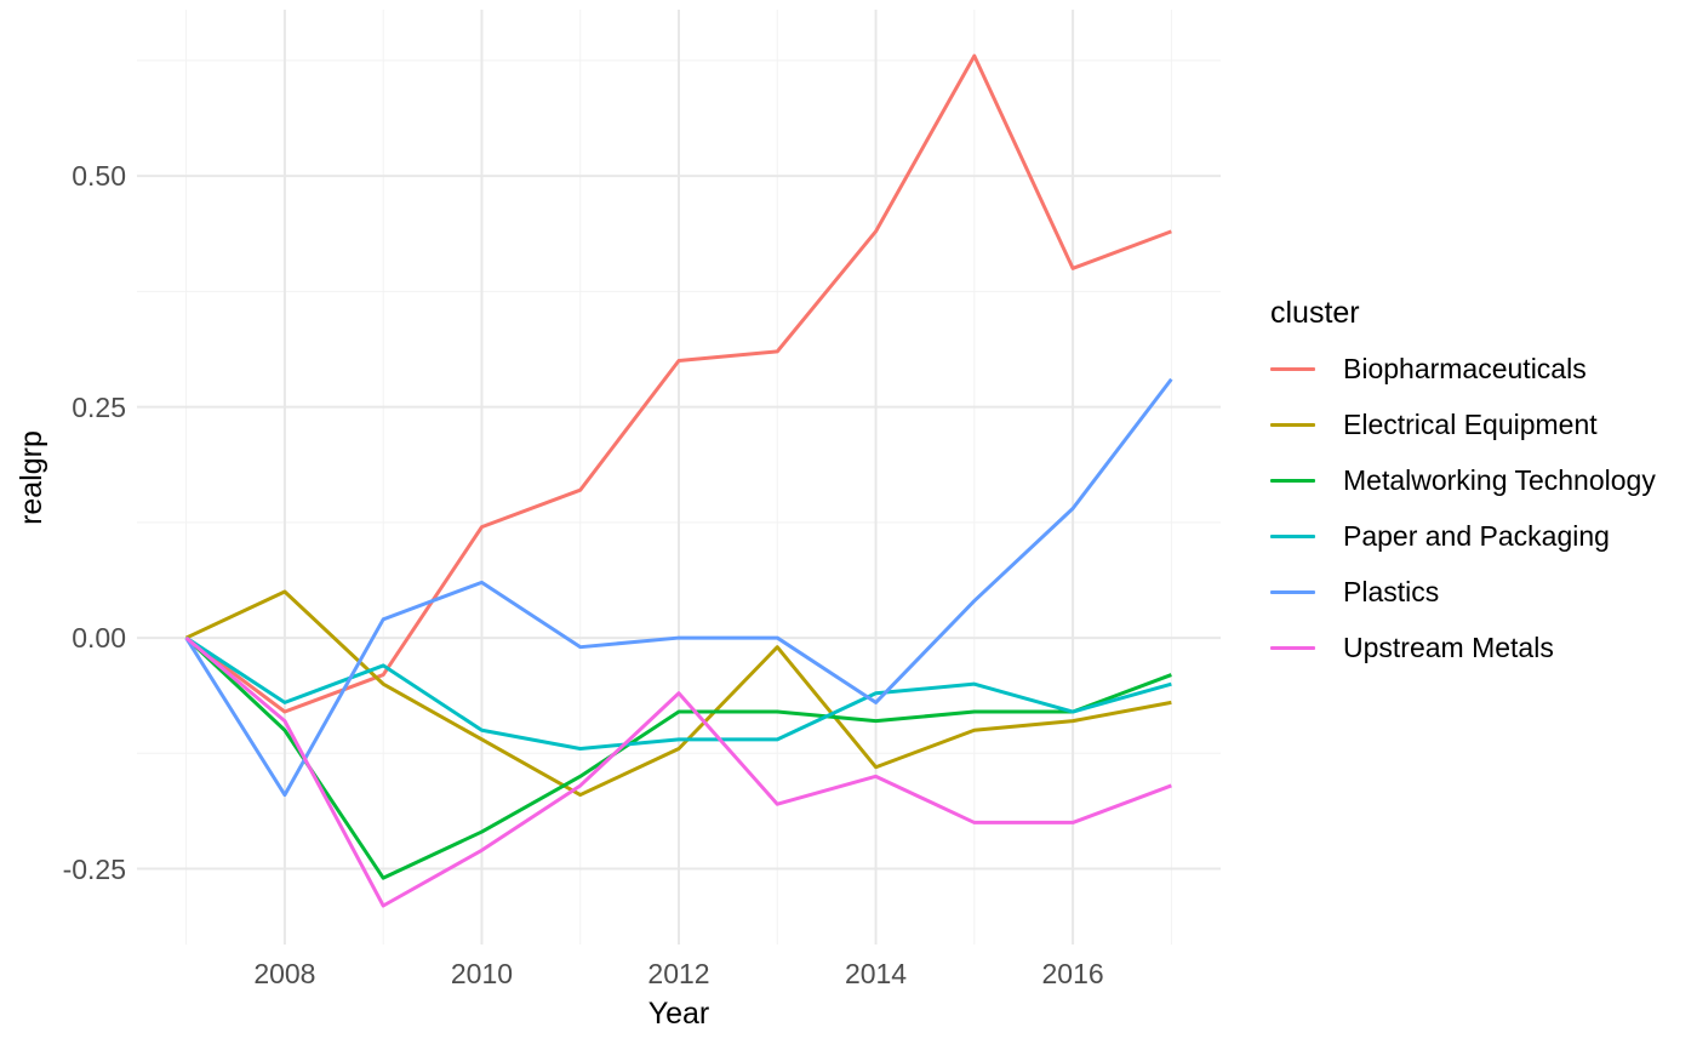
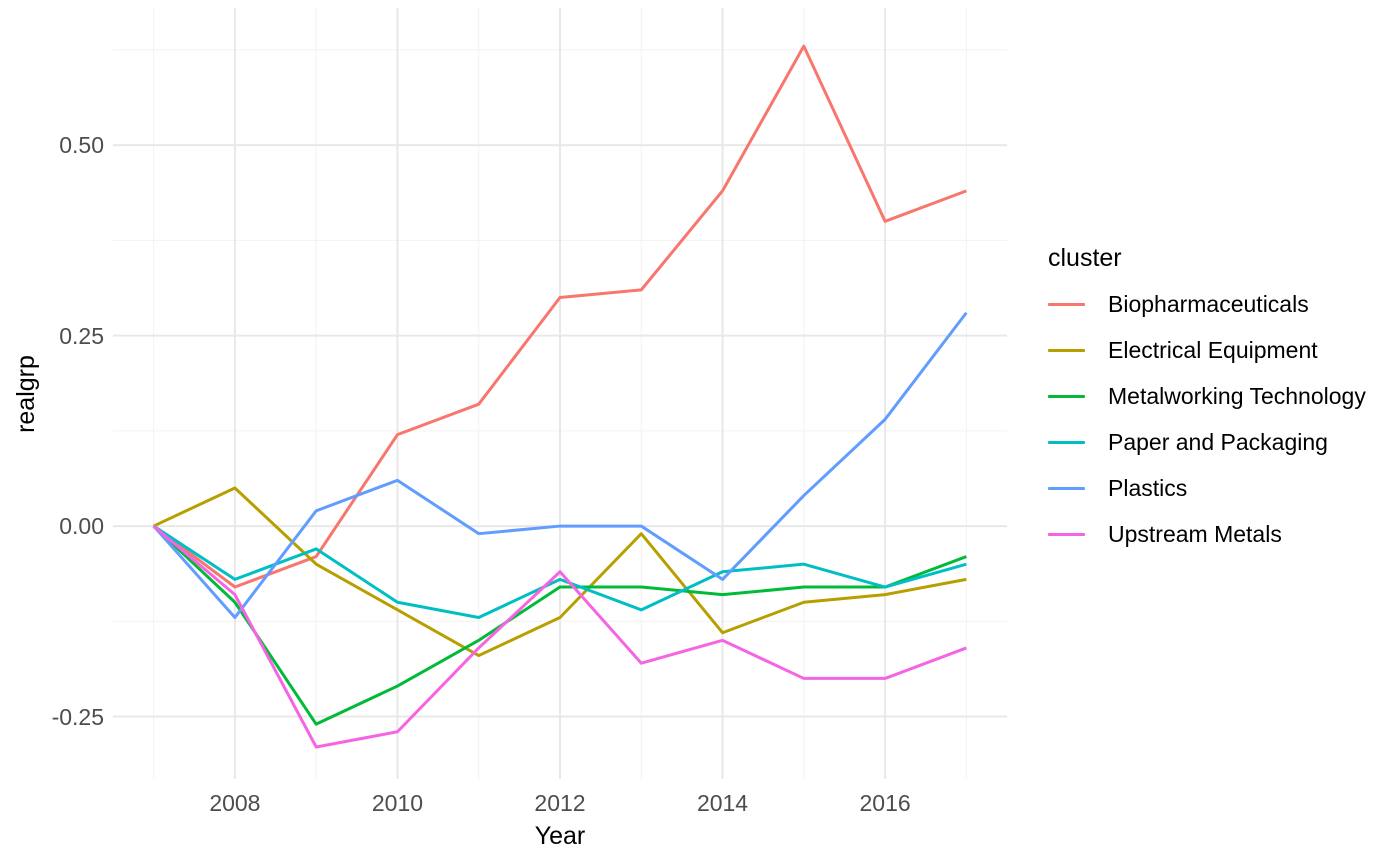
Plastics/2008: -0.17 -> -0.12
Upstream Metals/2010: -0.23 -> -0.27
Paper and Packaging/2012: -0.11 -> -0.07
